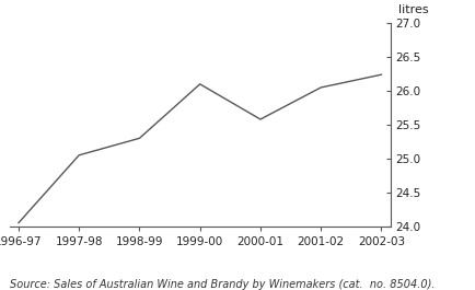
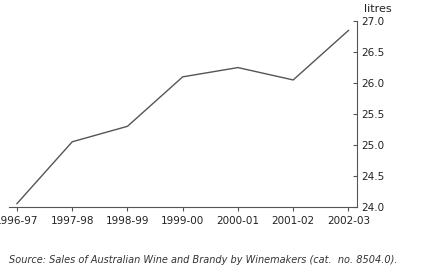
2000-01: 25.58 -> 26.25
2002-03: 26.24 -> 26.85
